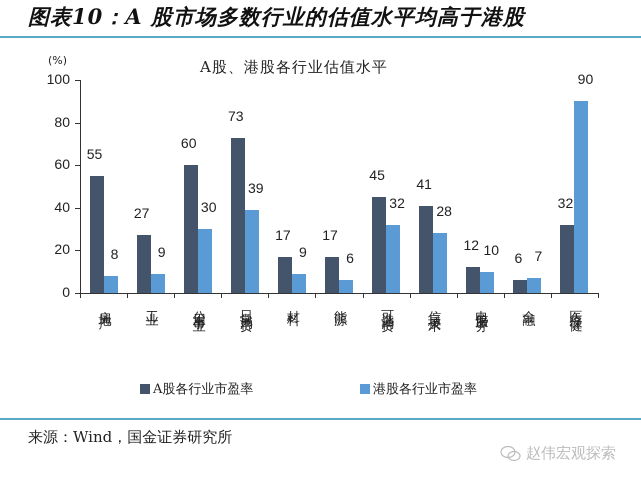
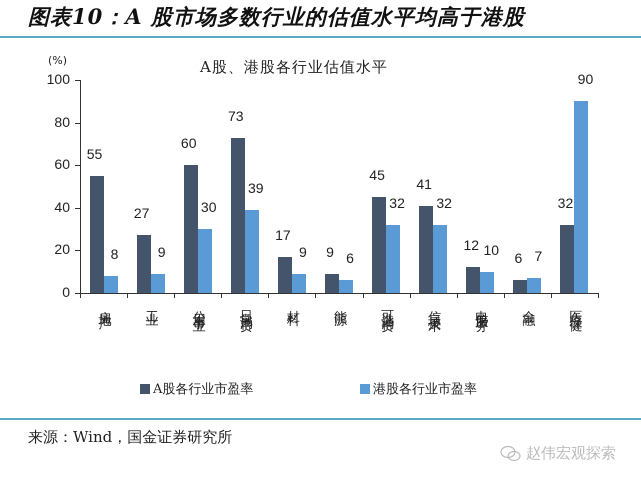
A股各行业市盈率/能源: 17 -> 9
港股各行业市盈率/信息技术: 28 -> 32
